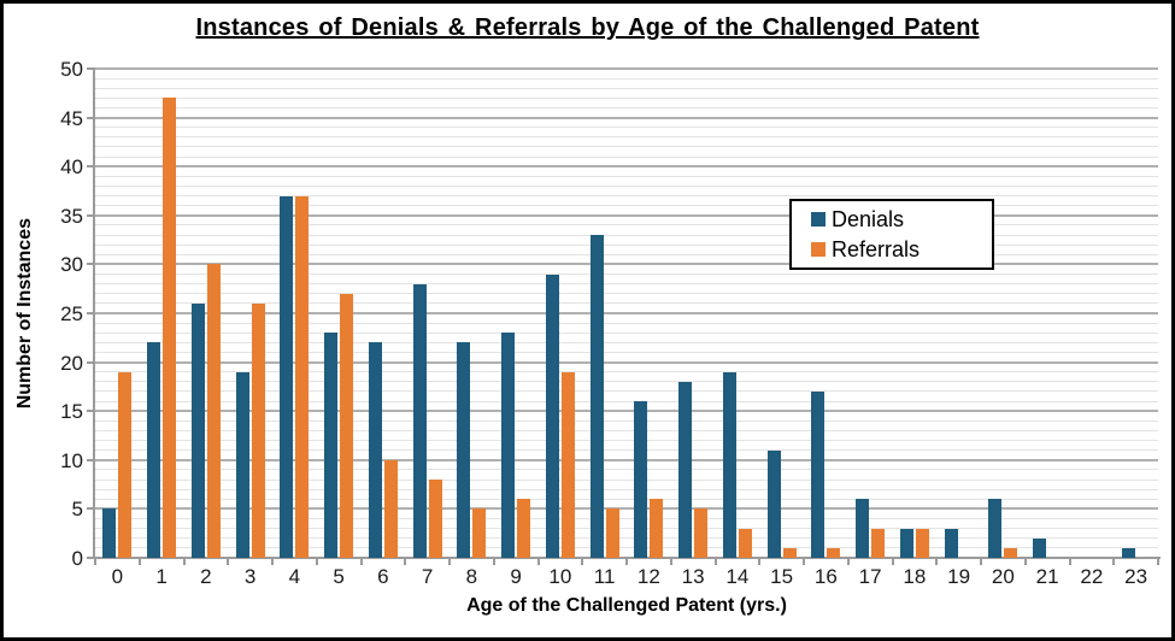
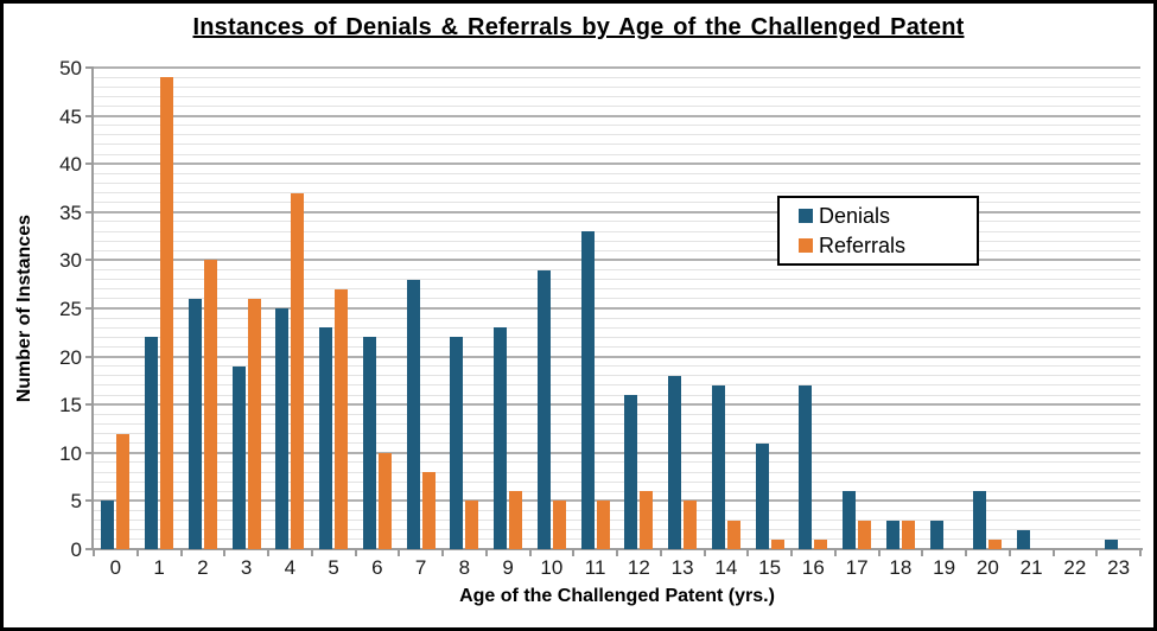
Referrals/0: 19 -> 12
Referrals/1: 47 -> 49
Denials/4: 37 -> 25
Referrals/10: 19 -> 5
Denials/14: 19 -> 17
